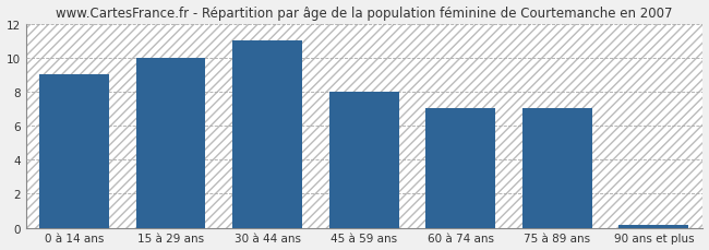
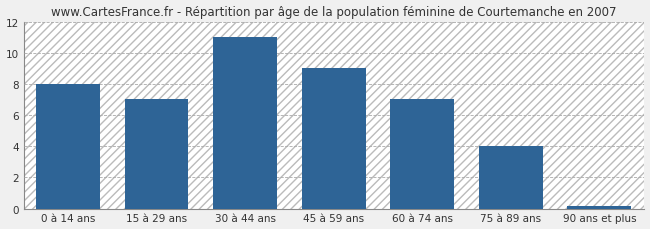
0 à 14 ans: 9.0 -> 8.0
15 à 29 ans: 10.0 -> 7.0
45 à 59 ans: 8.0 -> 9.0
75 à 89 ans: 7.0 -> 4.0
